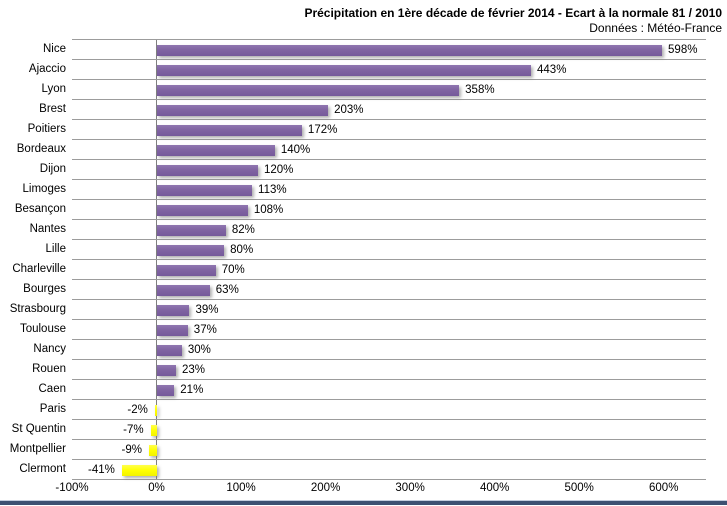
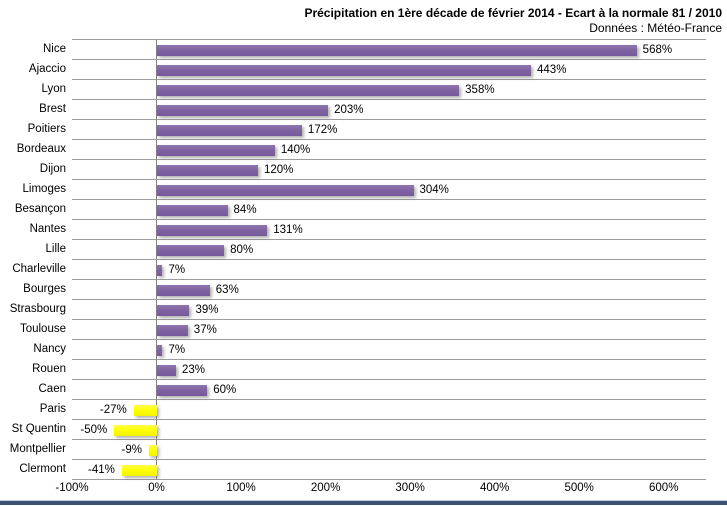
Nice: 598% -> 568%
Limoges: 113% -> 304%
Besançon: 108% -> 84%
Nantes: 82% -> 131%
Charleville: 70% -> 7%
Nancy: 30% -> 7%
Caen: 21% -> 60%
Paris: -2% -> -27%
St Quentin: -7% -> -50%
